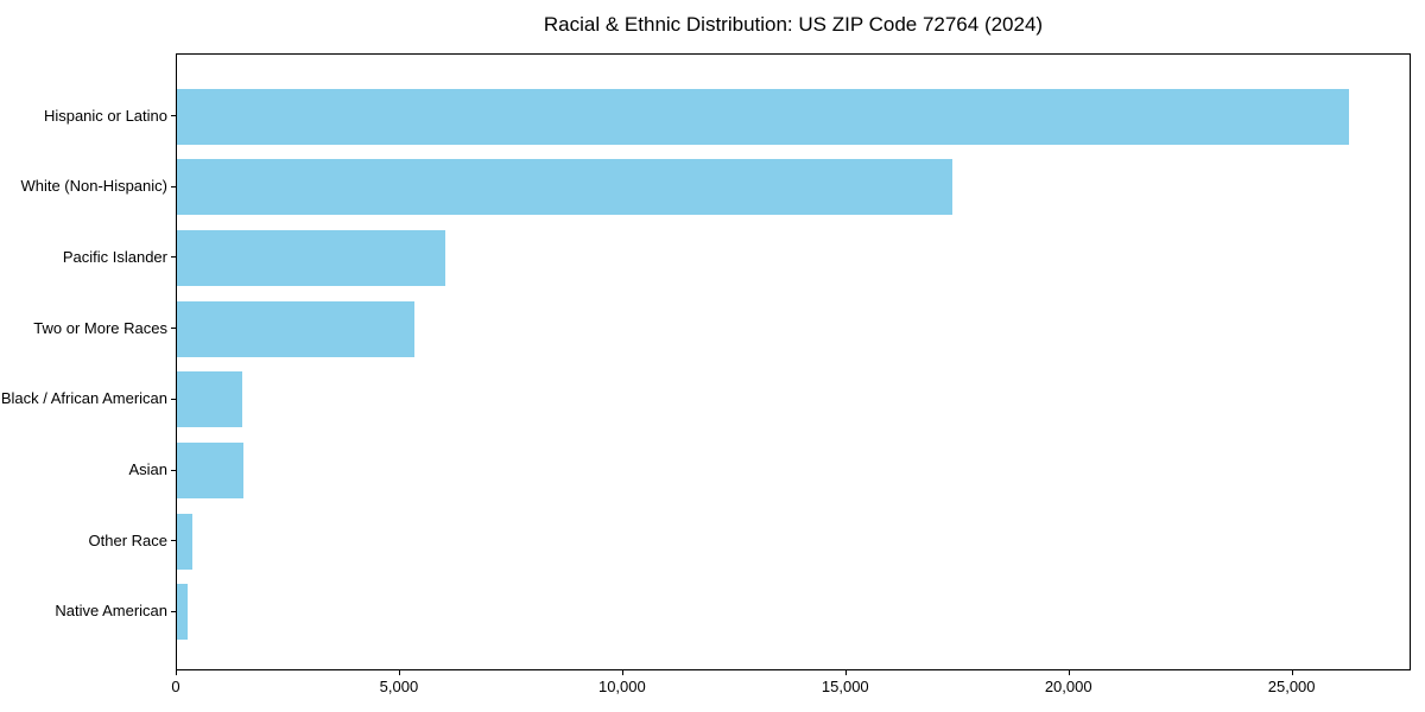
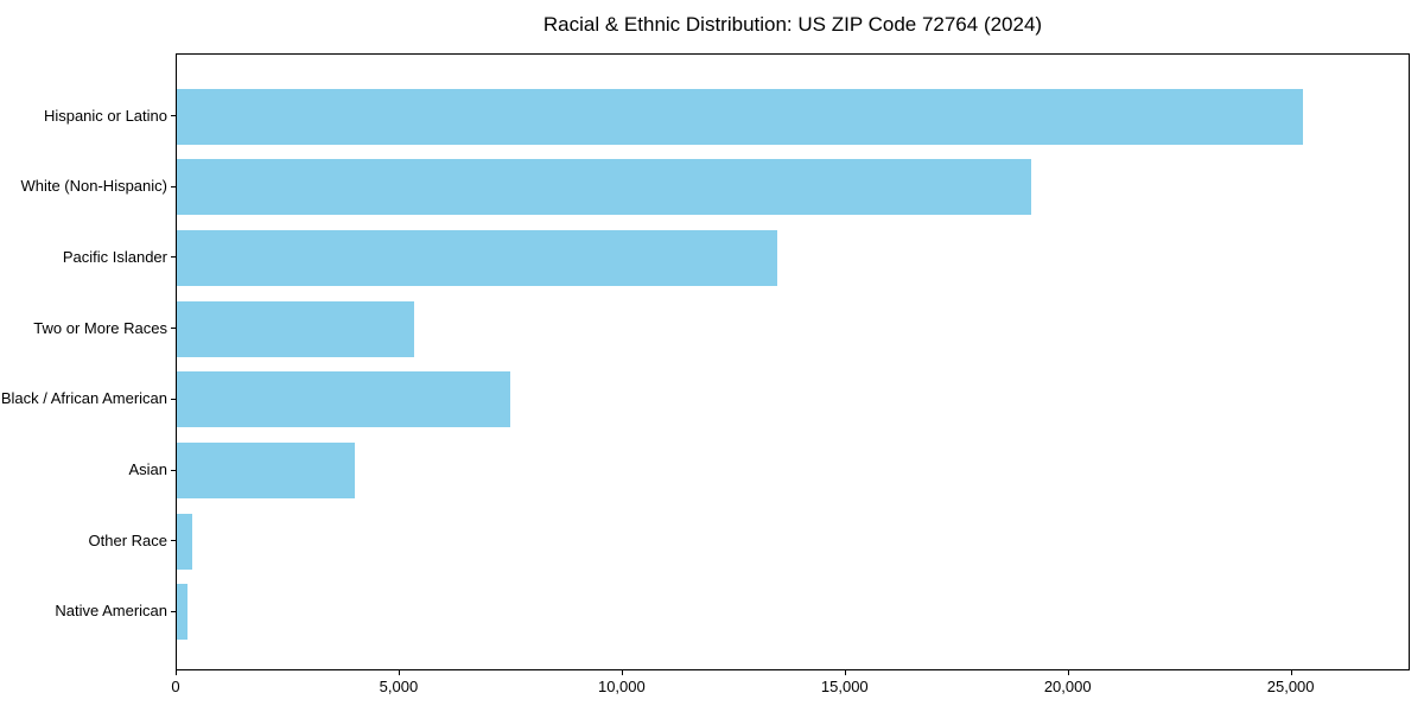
Hispanic or Latino: 26300 -> 25300
White (Non-Hispanic): 17400 -> 19200
Pacific Islander: 6000 -> 13500
Black / African American: 1500 -> 7500
Asian: 1500 -> 4000
